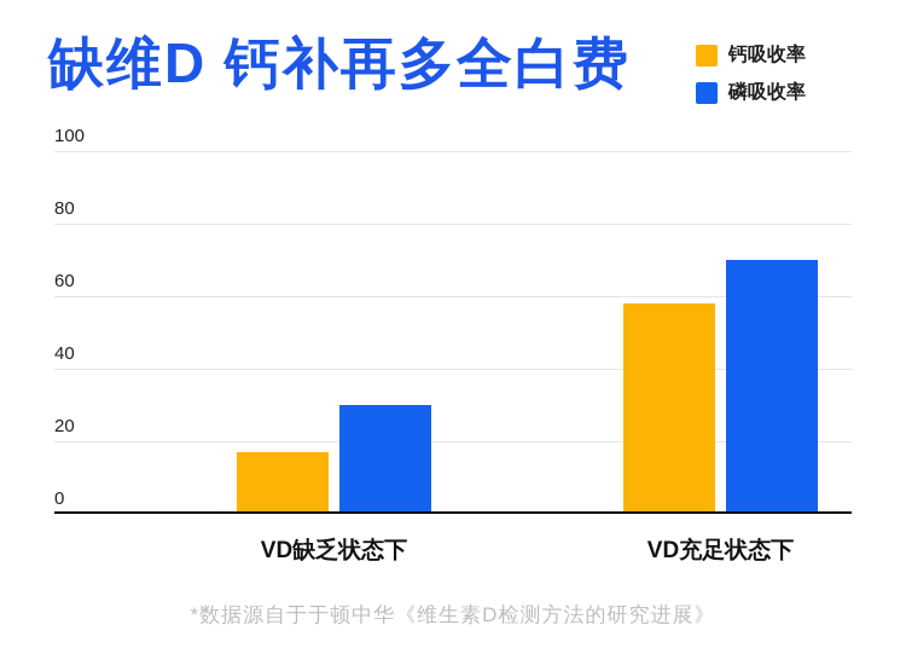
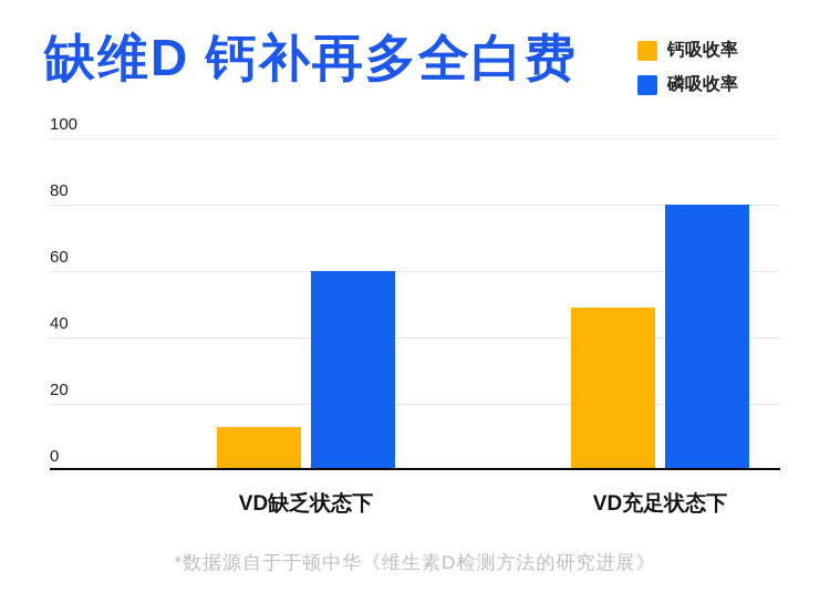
钙吸收率/VD缺乏状态下: 17 -> 13
磷吸收率/VD缺乏状态下: 30 -> 60
钙吸收率/VD充足状态下: 58 -> 49
磷吸收率/VD充足状态下: 70 -> 80
